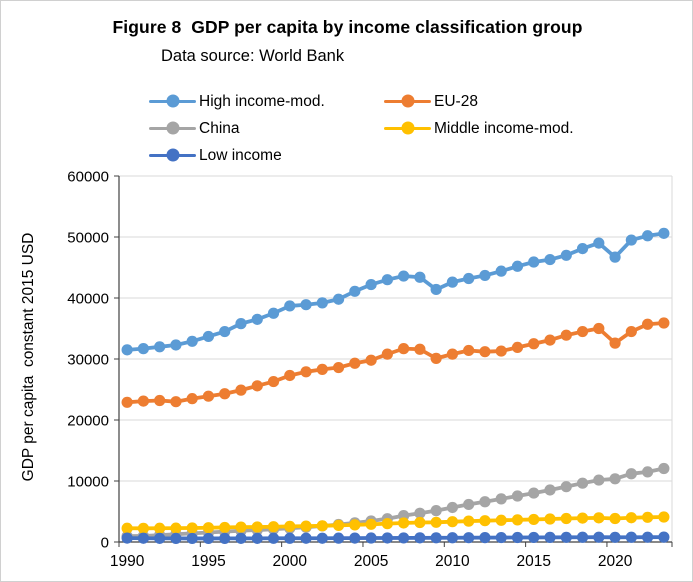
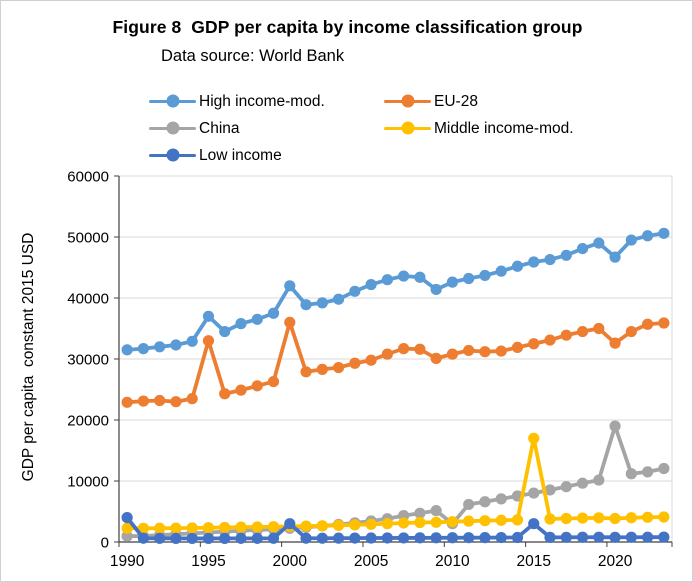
Low income/1990: 1000 -> 4000
High income-mod./1995: 34000 -> 37000
EU-28/1995: 24000 -> 33000
High income-mod./2000: 39000 -> 42000
EU-28/2000: 27000 -> 36000
Low income/2000: 1000 -> 3000
China/2010: 6000 -> 3000
Middle income-mod./2015: 4000 -> 17000
Low income/2015: 1000 -> 3000
China/2020: 10000 -> 19000
